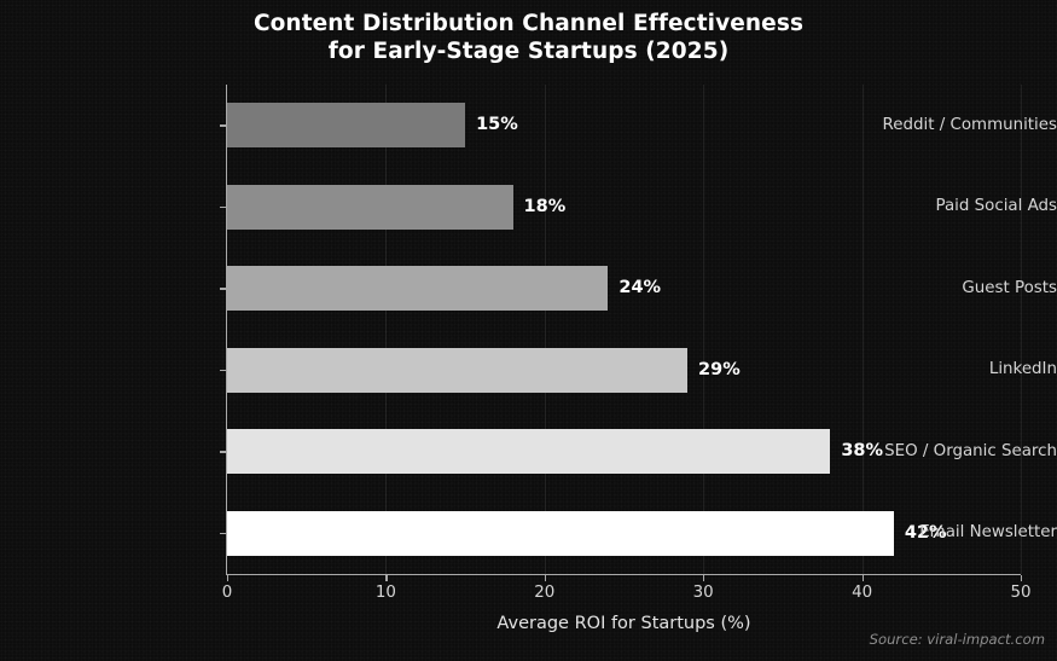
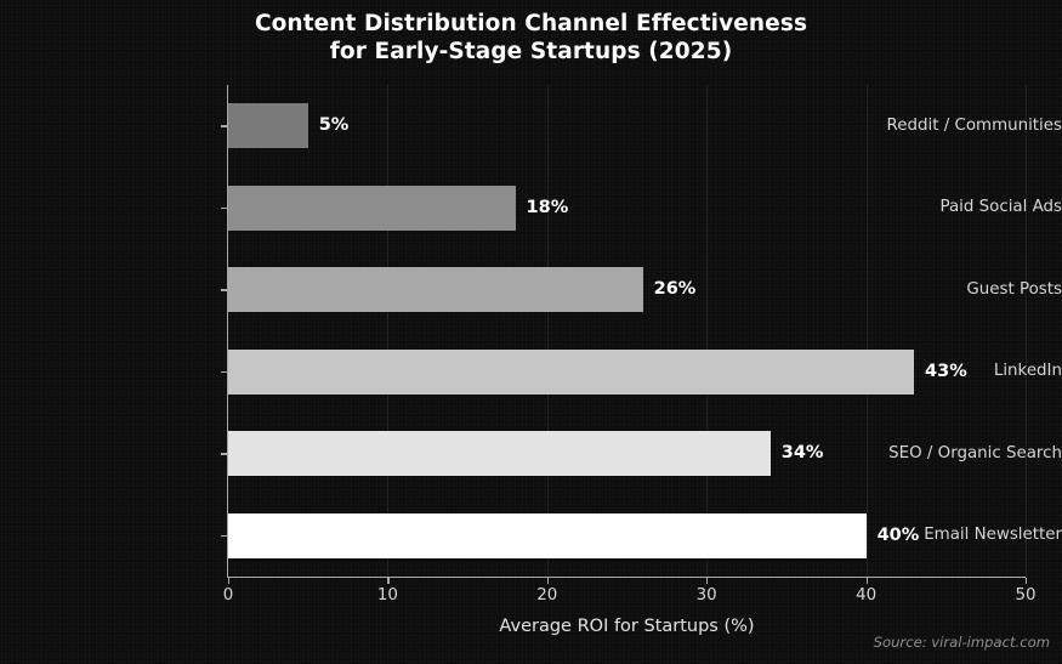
Reddit / Communities: 15% -> 5%
Guest Posts: 24% -> 26%
LinkedIn: 29% -> 43%
SEO / Organic Search: 38% -> 34%
Email Newsletter: 42% -> 40%
